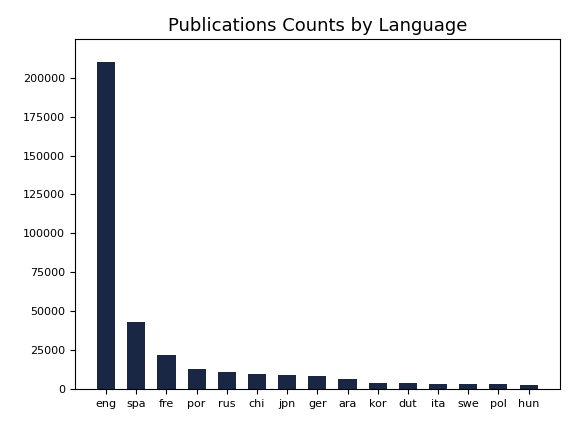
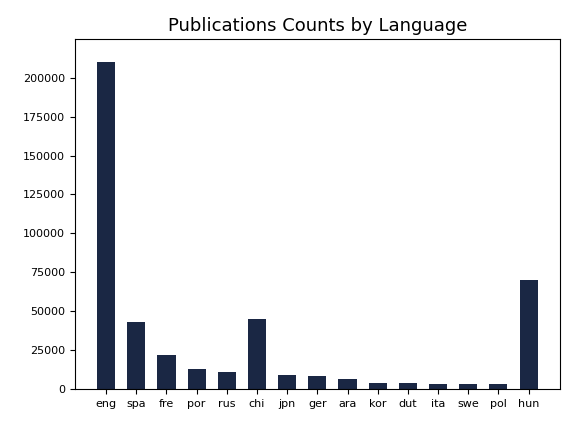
chi: 10000 -> 45000
hun: 2000 -> 70000
